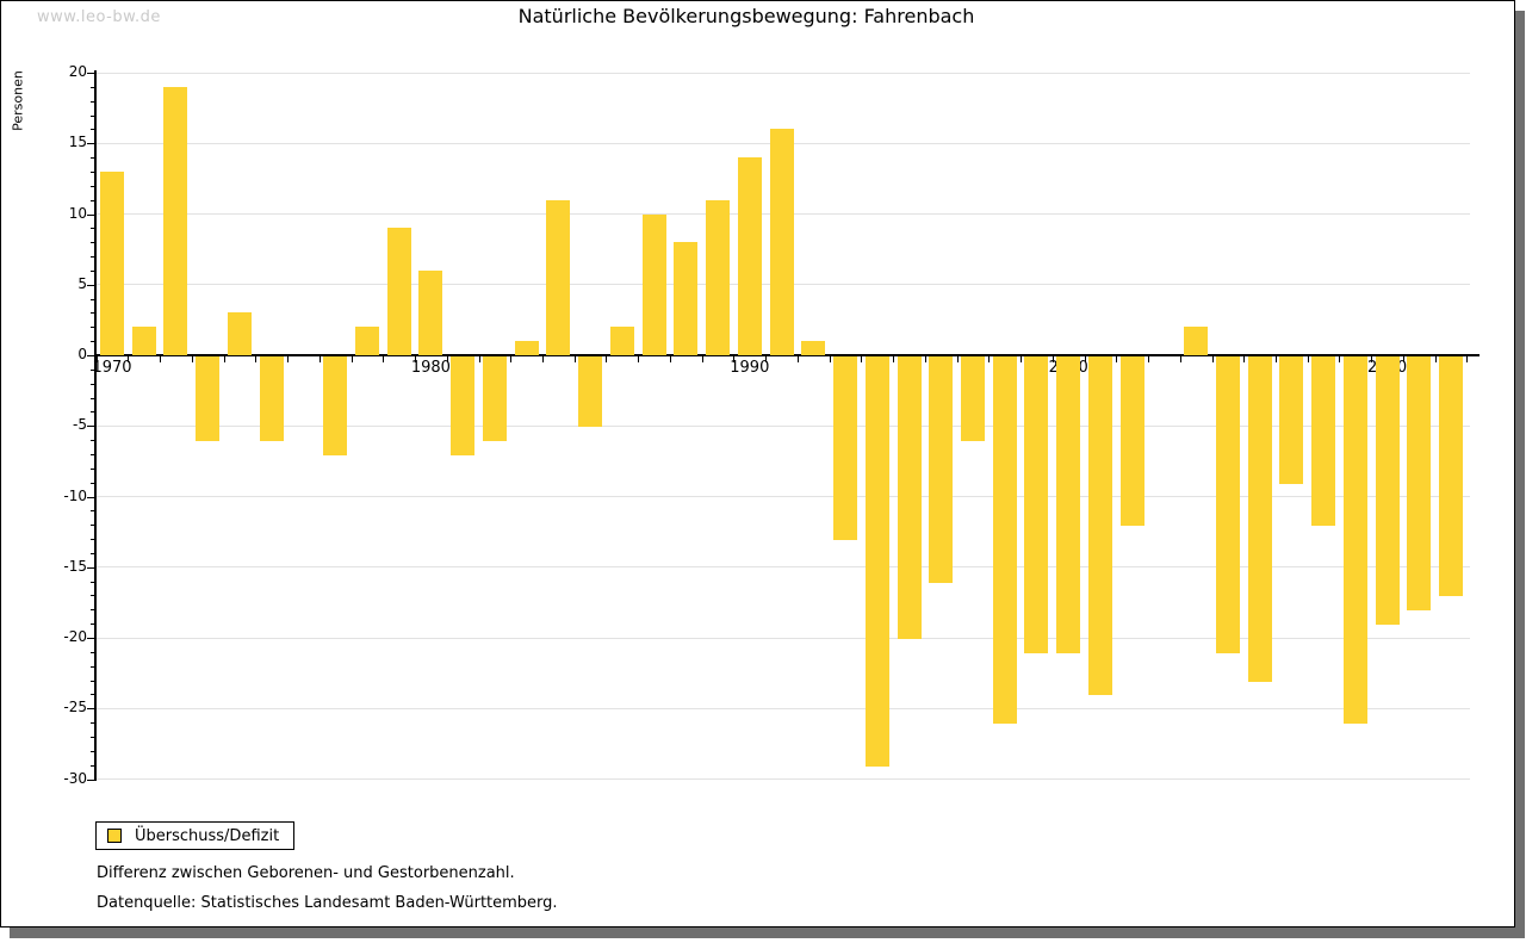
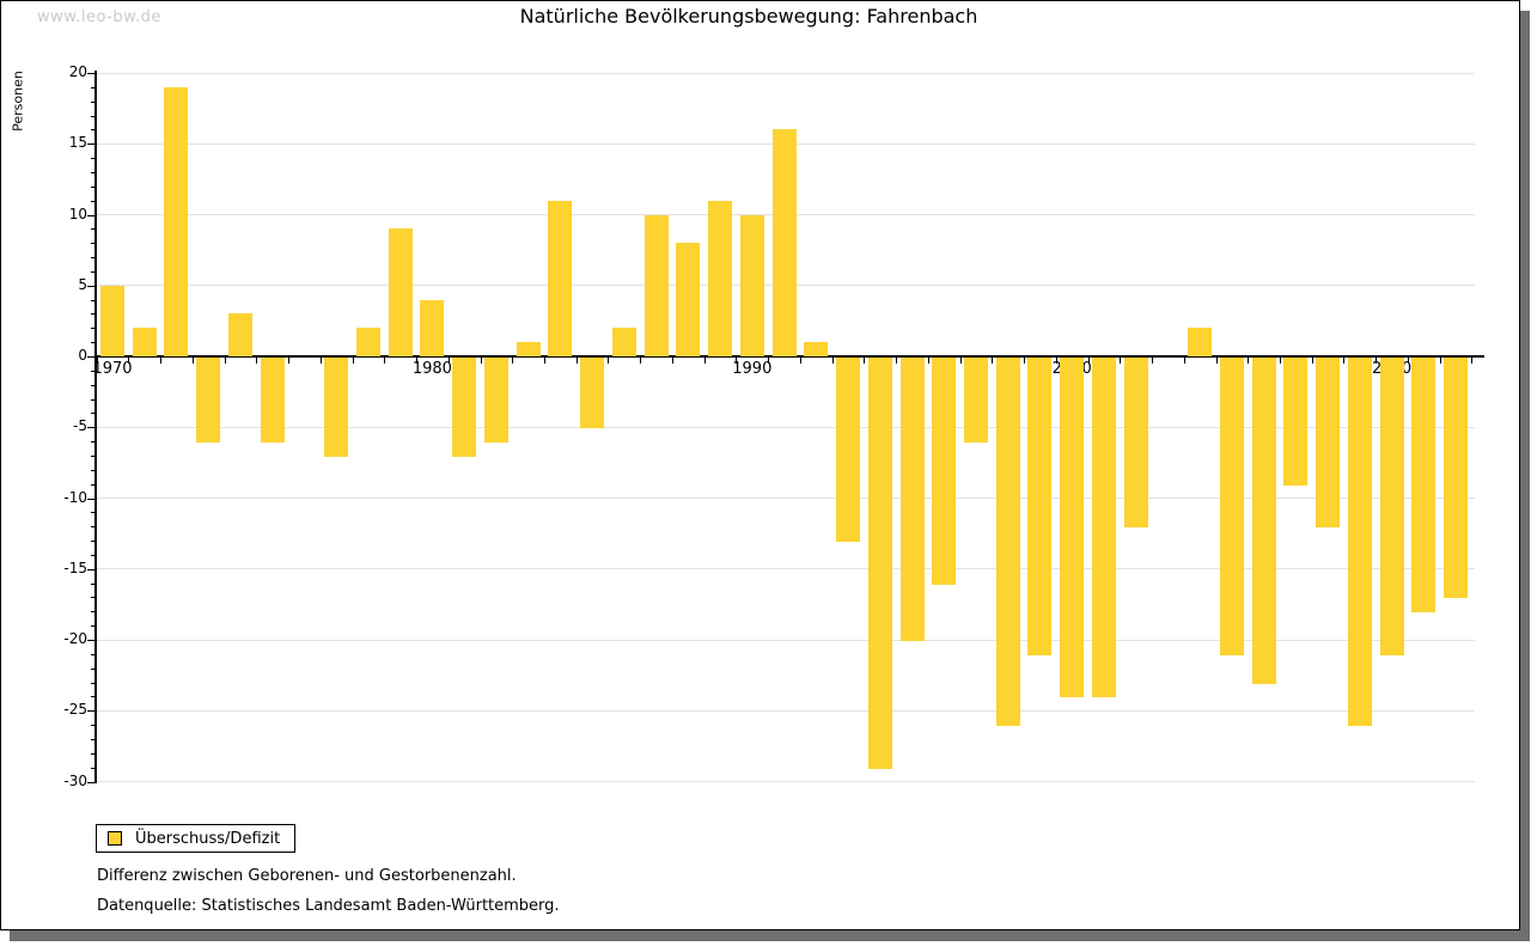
1970: 13 -> 5
1980: 6 -> 4
1990: 14 -> 10
2000: -21 -> -24
2010: -19 -> -21
